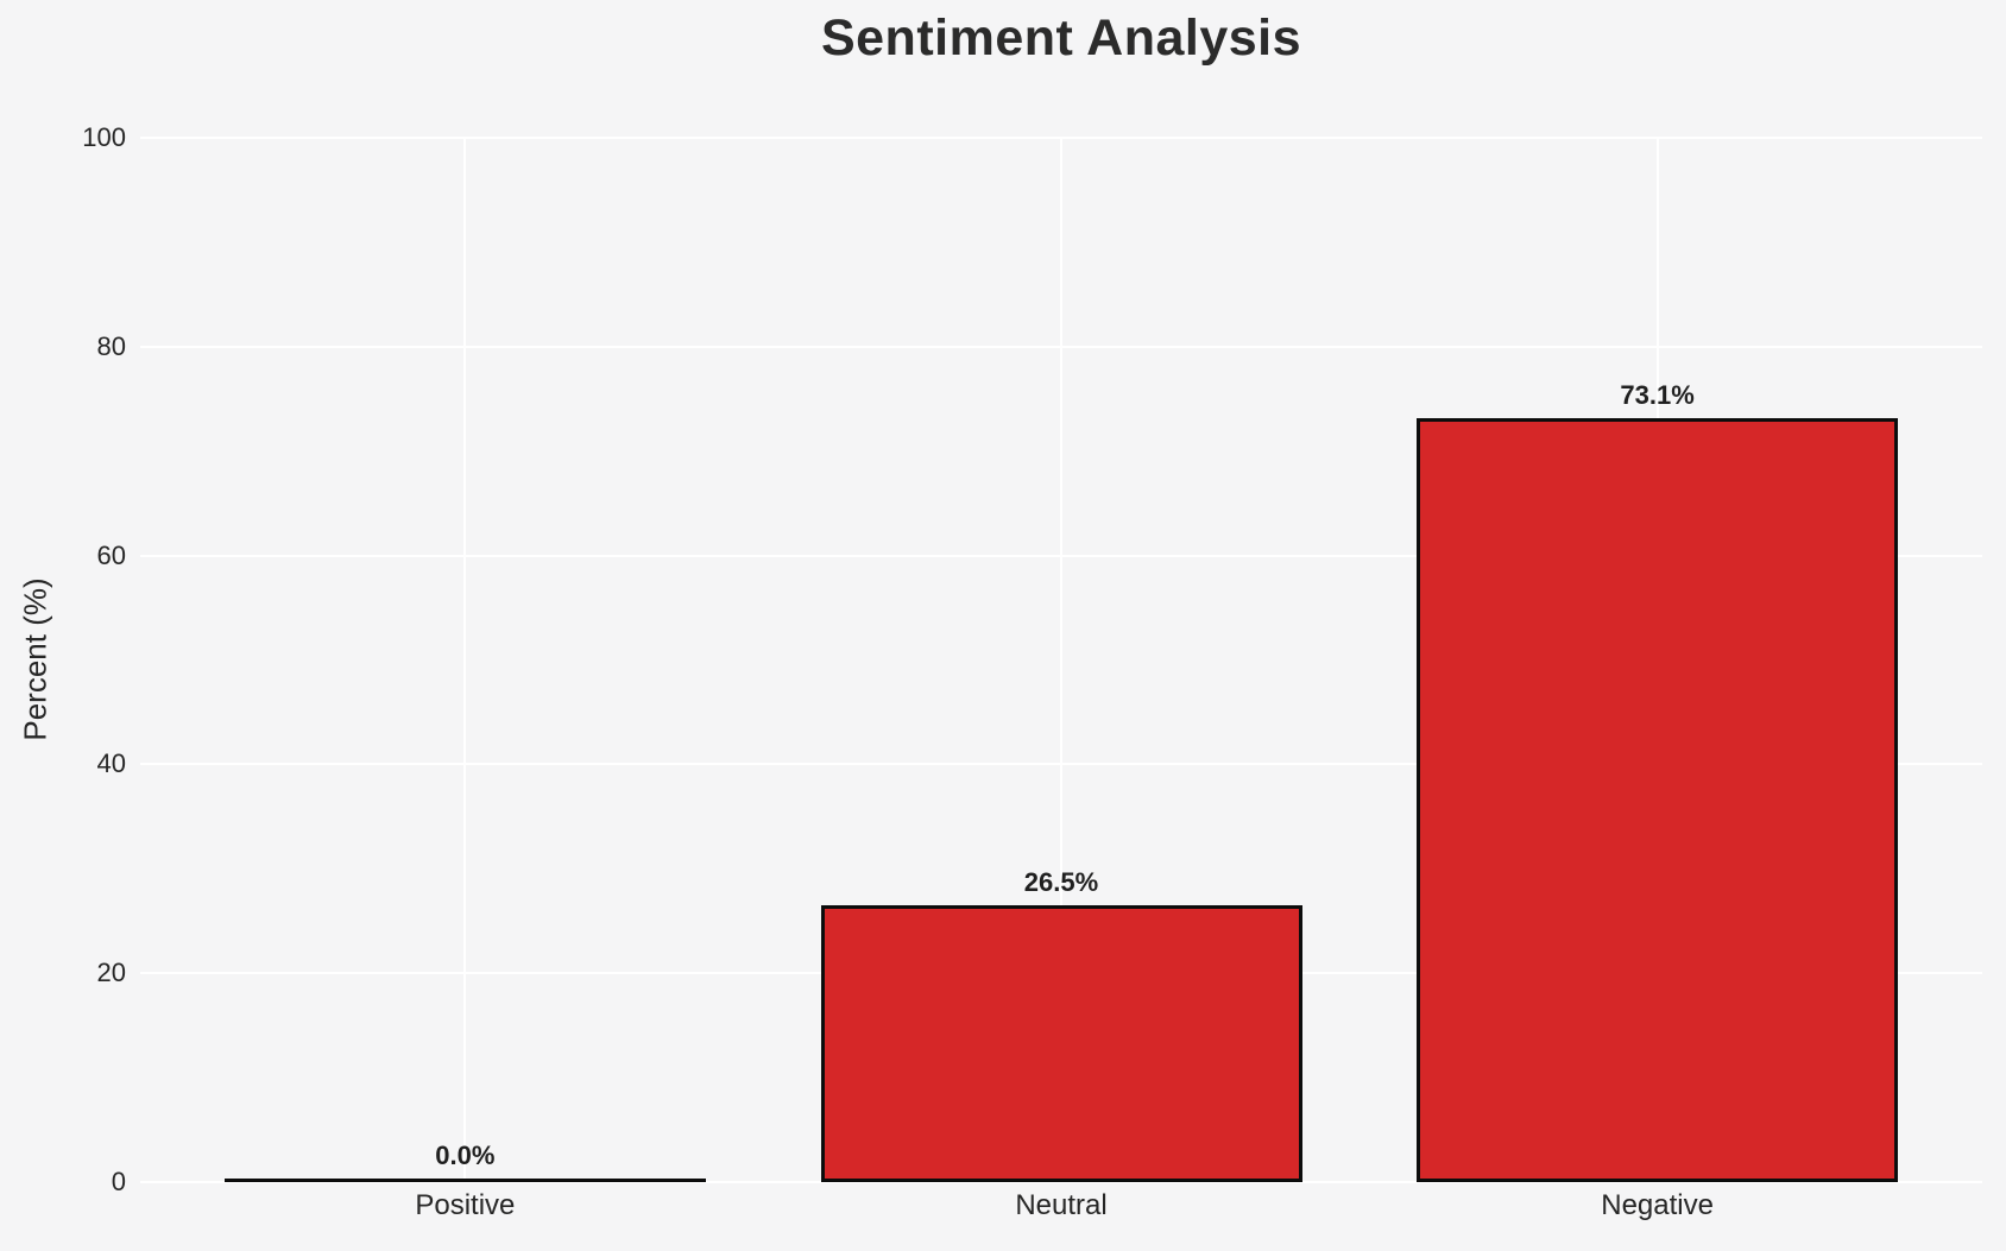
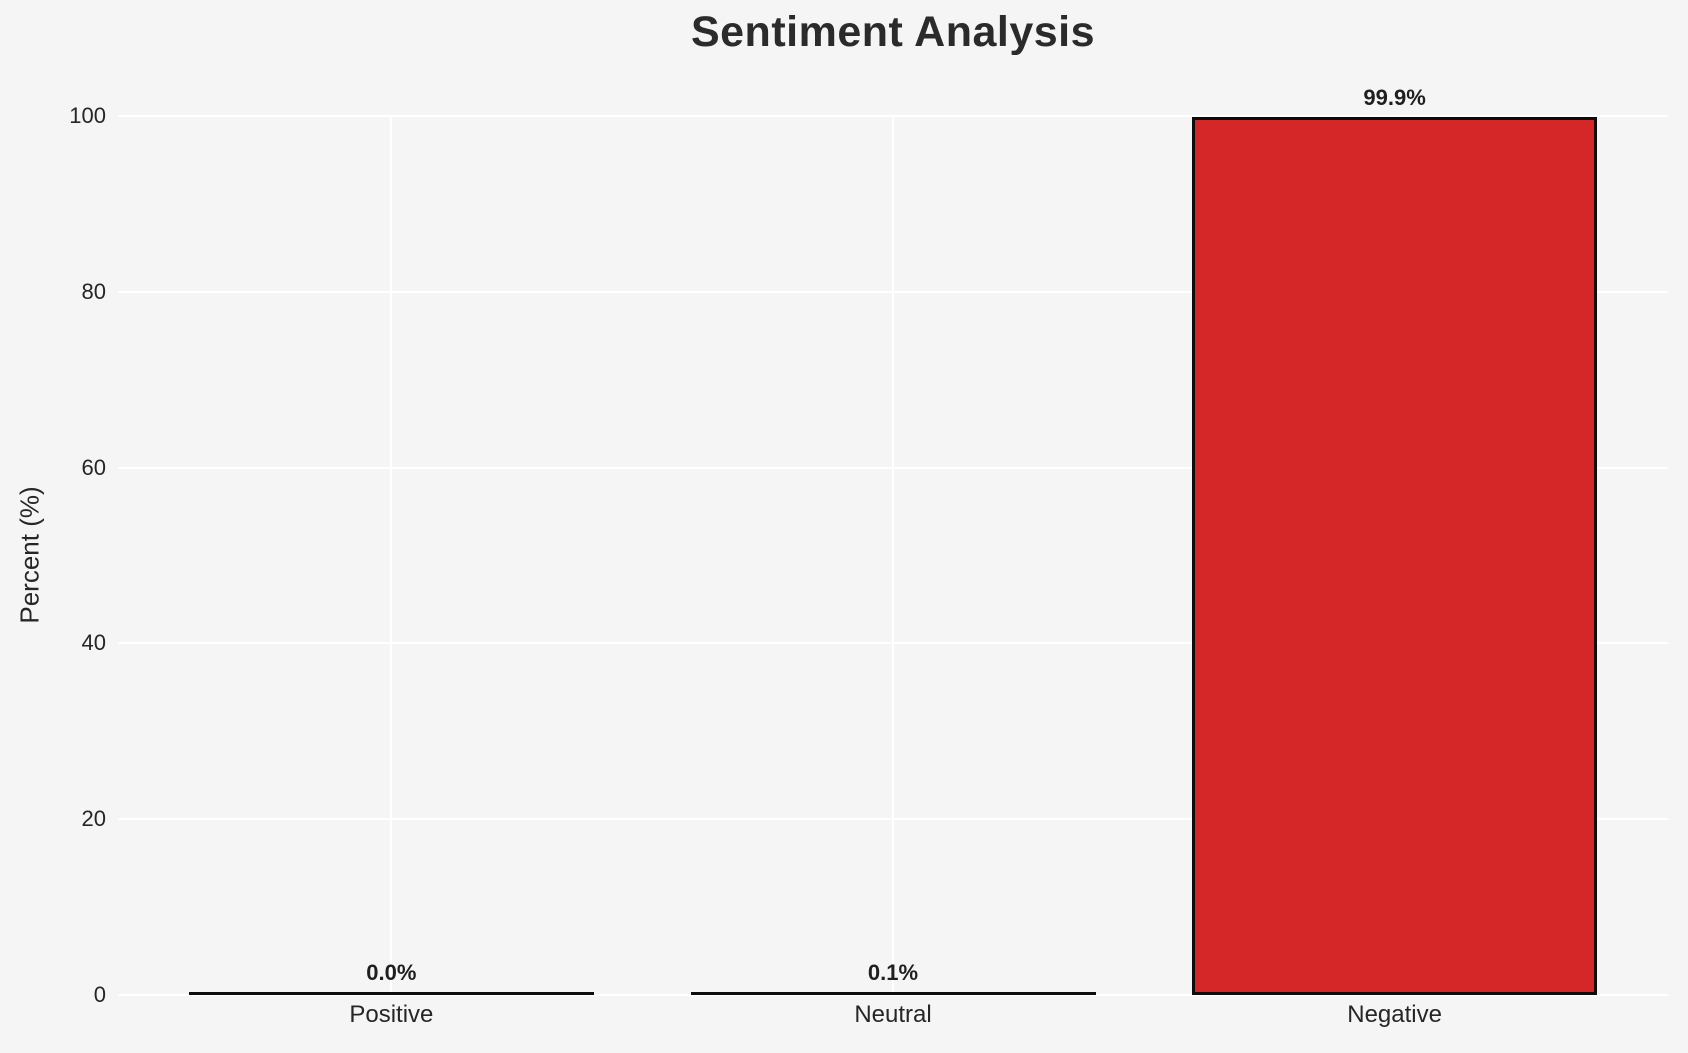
Neutral: 26.5% -> 0.1%
Negative: 73.1% -> 99.9%
